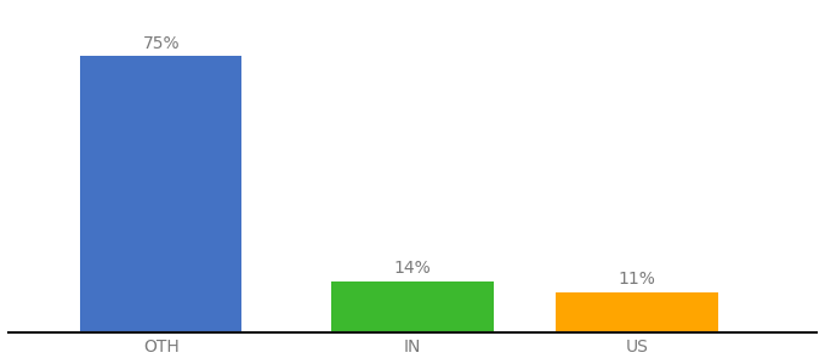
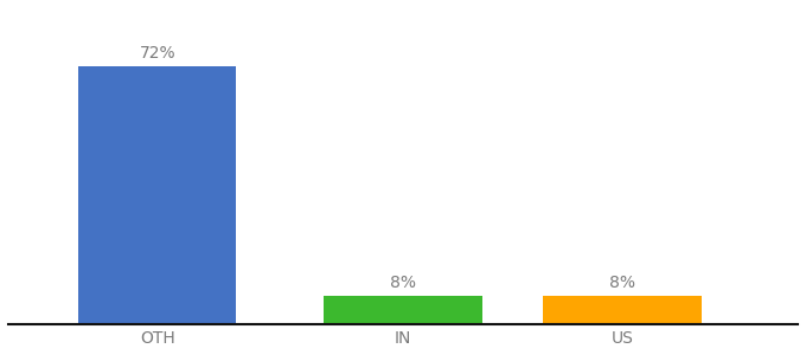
OTH: 75% -> 72%
IN: 14% -> 8%
US: 11% -> 8%
